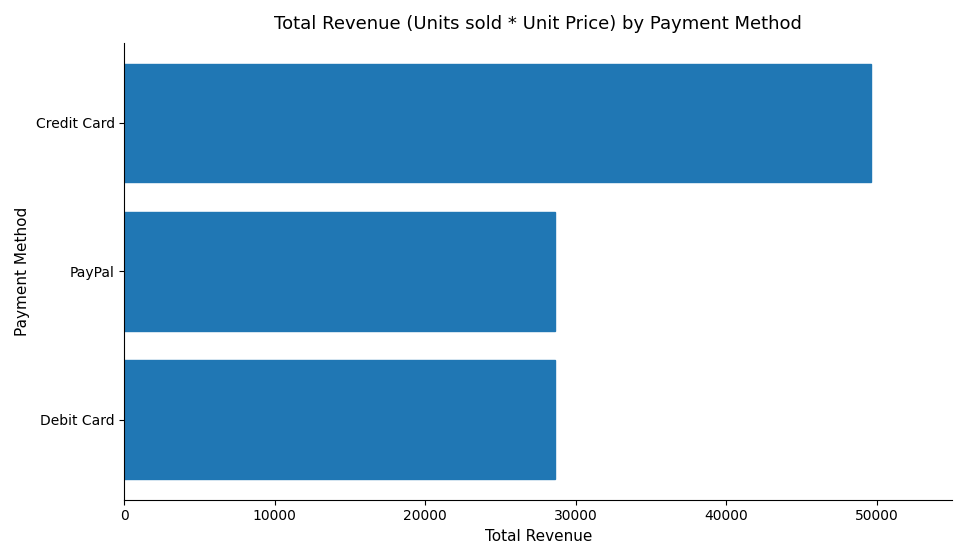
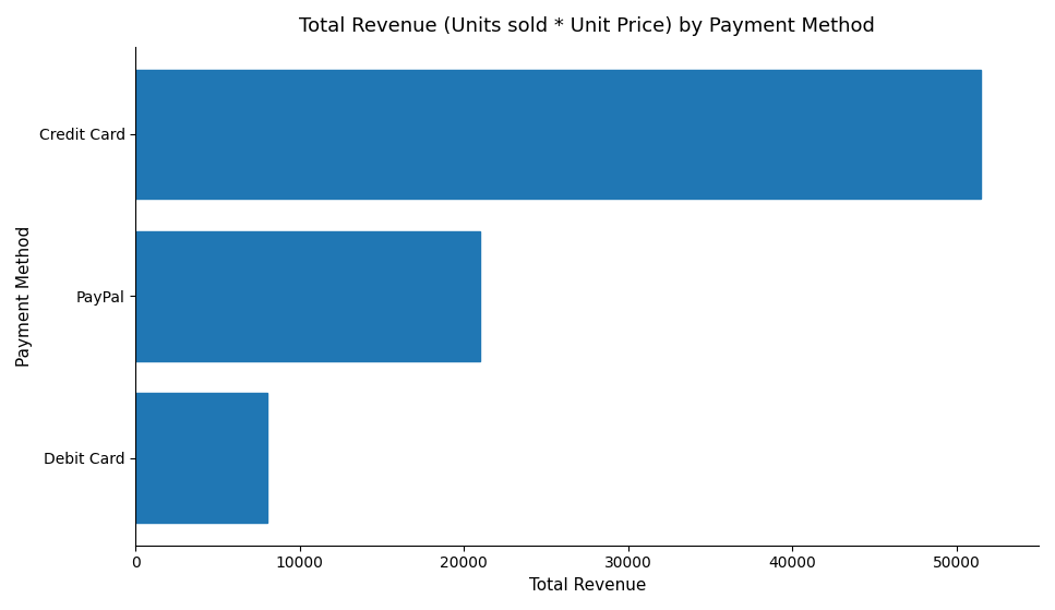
Credit Card: 49600 -> 51500
PayPal: 28600 -> 21000
Debit Card: 28600 -> 8000
